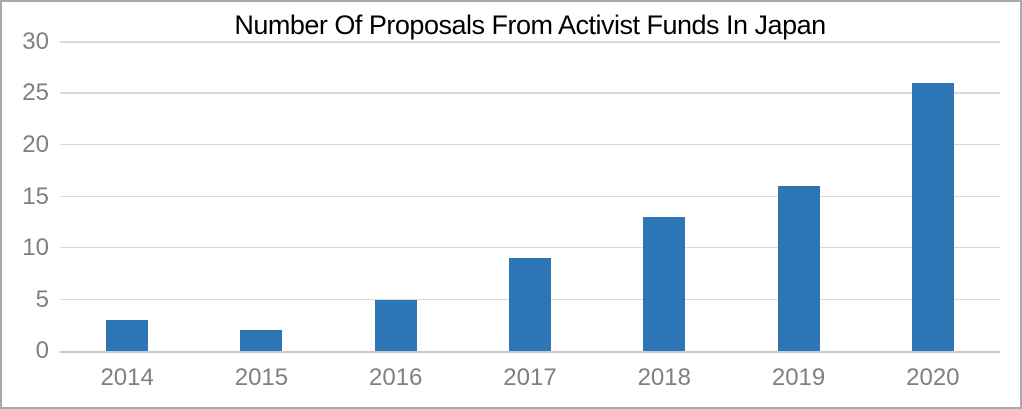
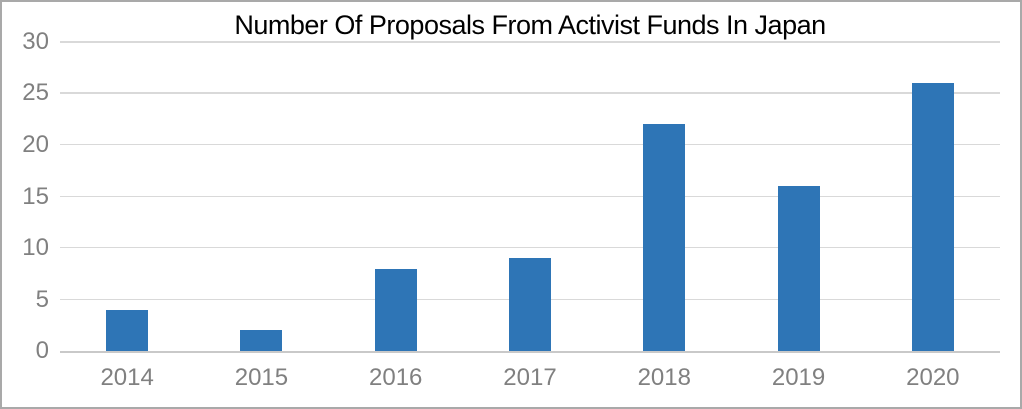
2014: 3 -> 4
2016: 5 -> 8
2018: 13 -> 22
